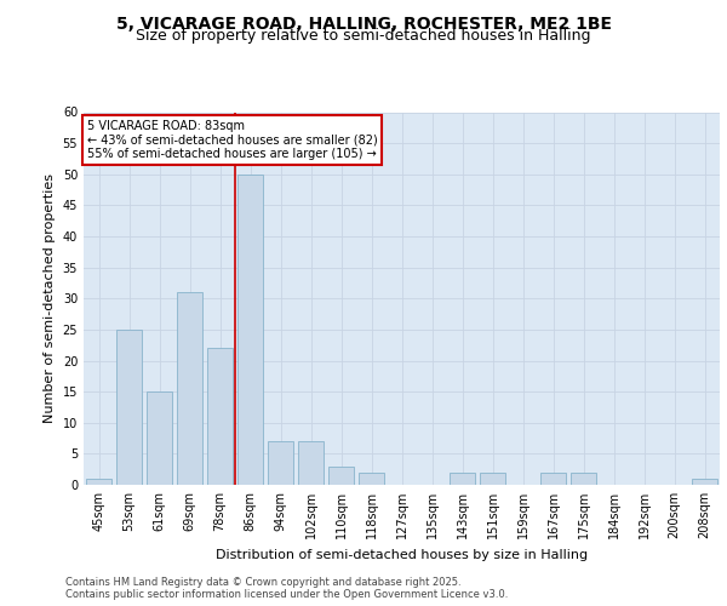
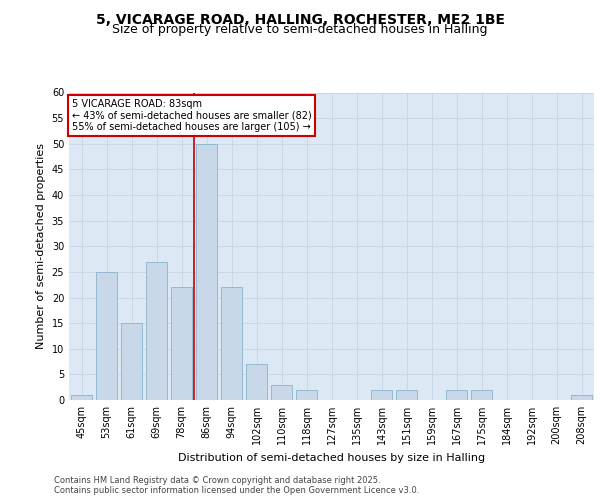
69sqm: 31 -> 27
94sqm: 7 -> 22
